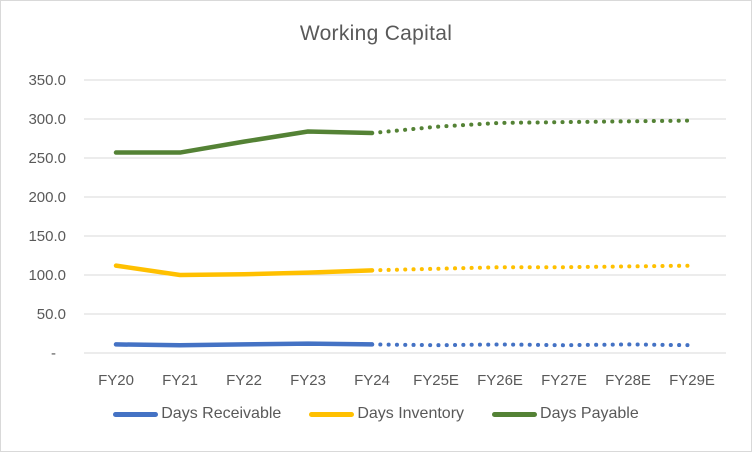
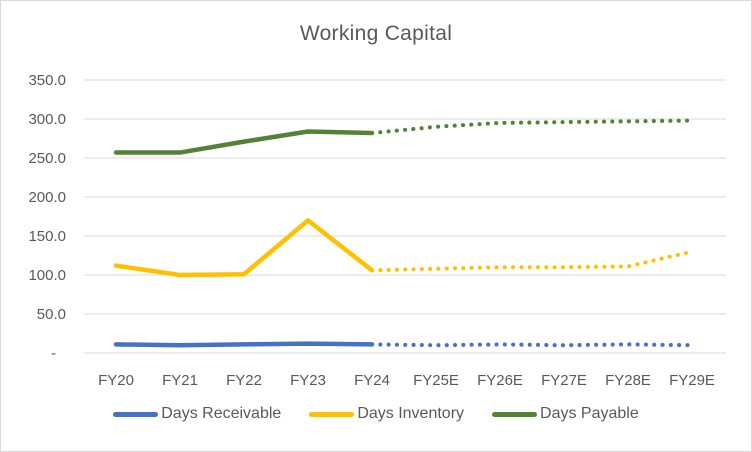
Days Inventory/FY23: 100 -> 170
Days Inventory/FY29E: 110 -> 130
